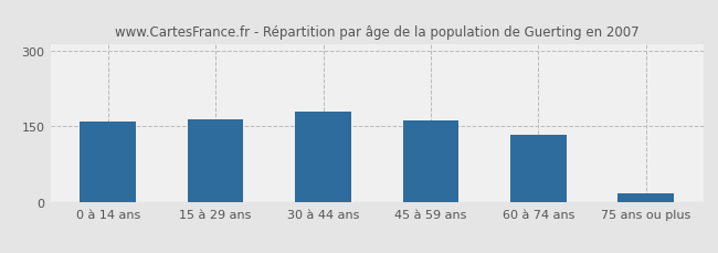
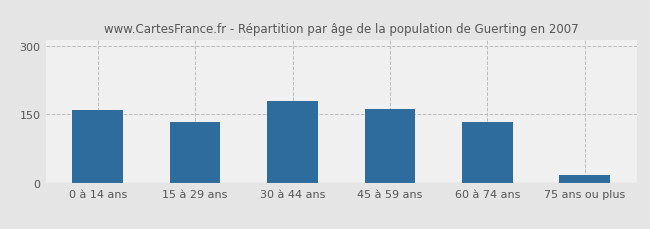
15 à 29 ans: 165 -> 133
